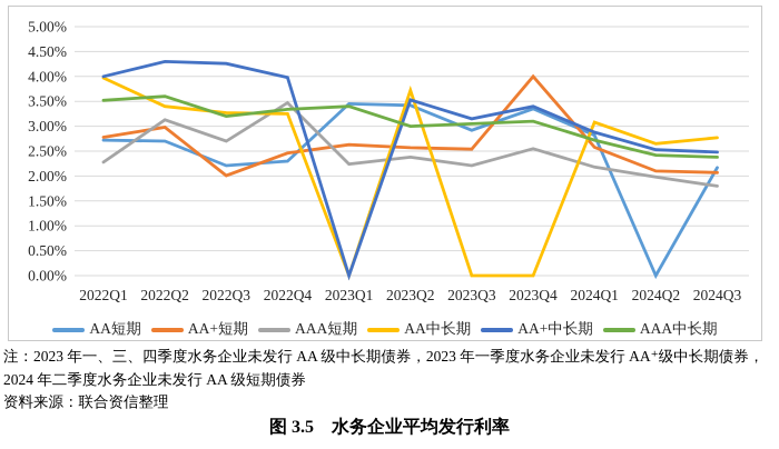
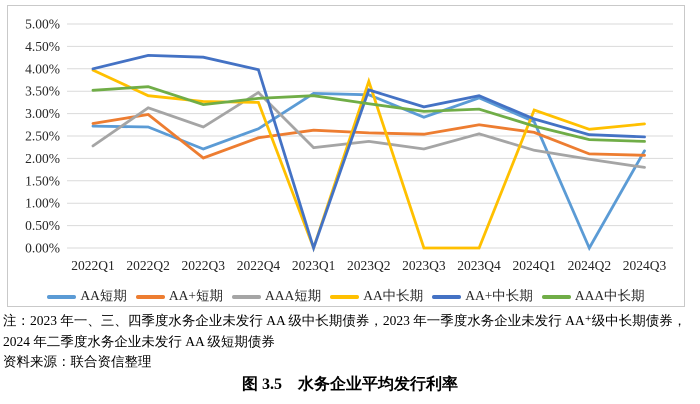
AA短期/2022Q4: 2.3% -> 2.7%
AAA中长期/2023Q2: 3.0% -> 3.2%
AA+短期/2023Q4: 4.0% -> 2.8%
